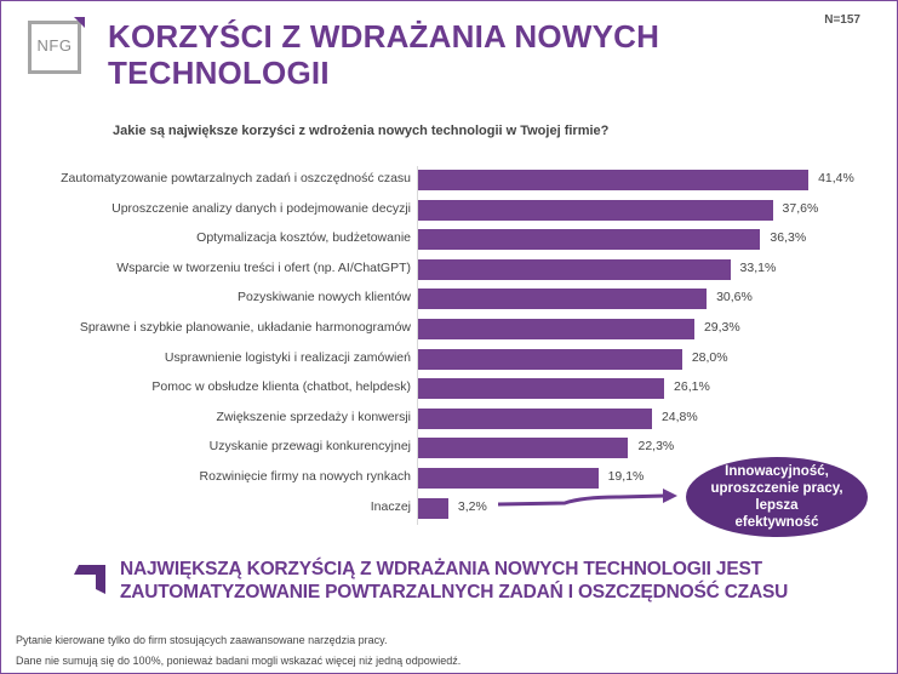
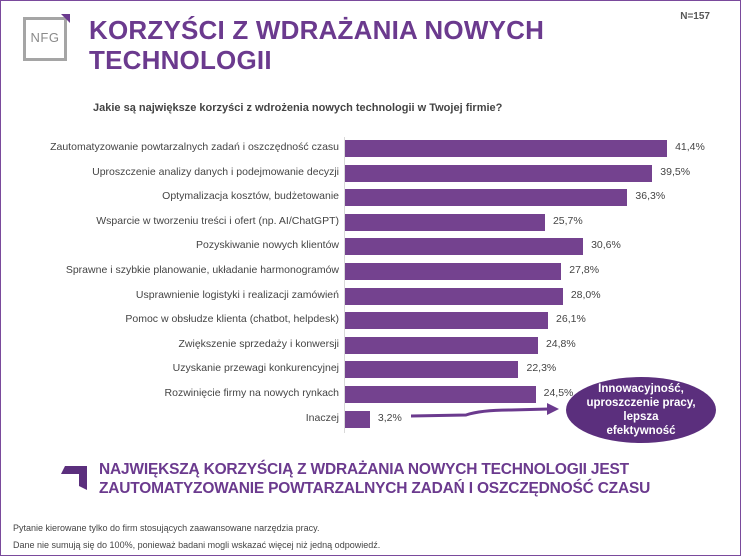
Uproszczenie analizy danych i podejmowanie decyzji: 37,6% -> 39,5%
Wsparcie w tworzeniu treści i ofert (np. AI/ChatGPT): 33,1% -> 25,7%
Sprawne i szybkie planowanie, układanie harmonogramów: 29,3% -> 27,8%
Rozwinięcie firmy na nowych rynkach: 19,1% -> 24,5%
